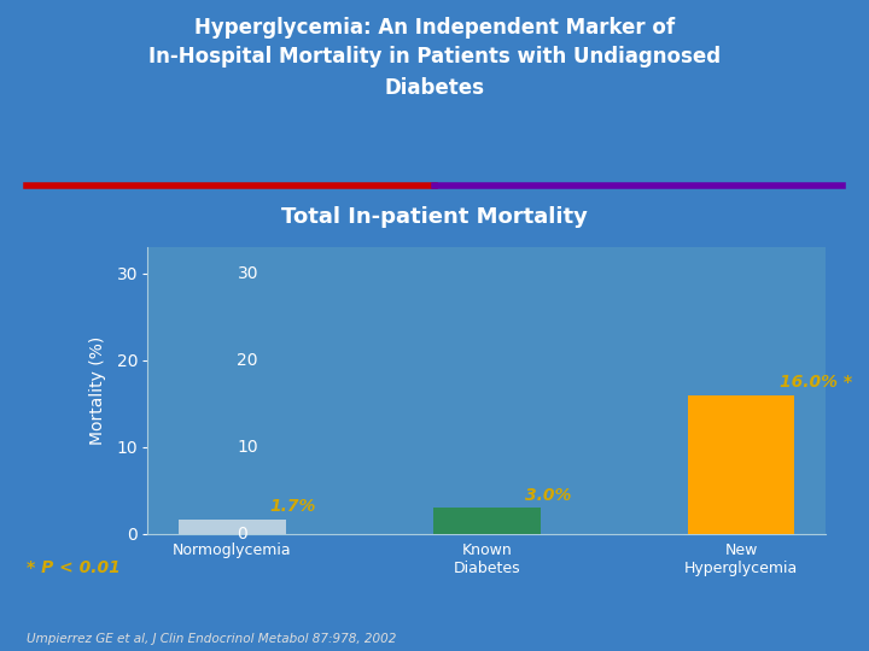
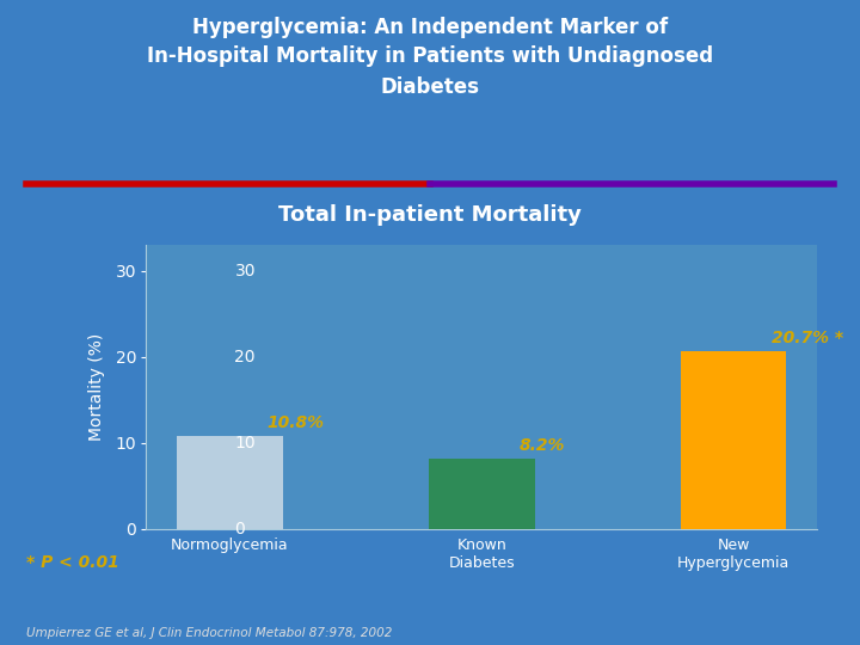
Normoglycemia: 1.7% -> 10.8%
Known Diabetes: 3.0% -> 8.2%
New Hyperglycemia: 16.0% -> 20.7%
